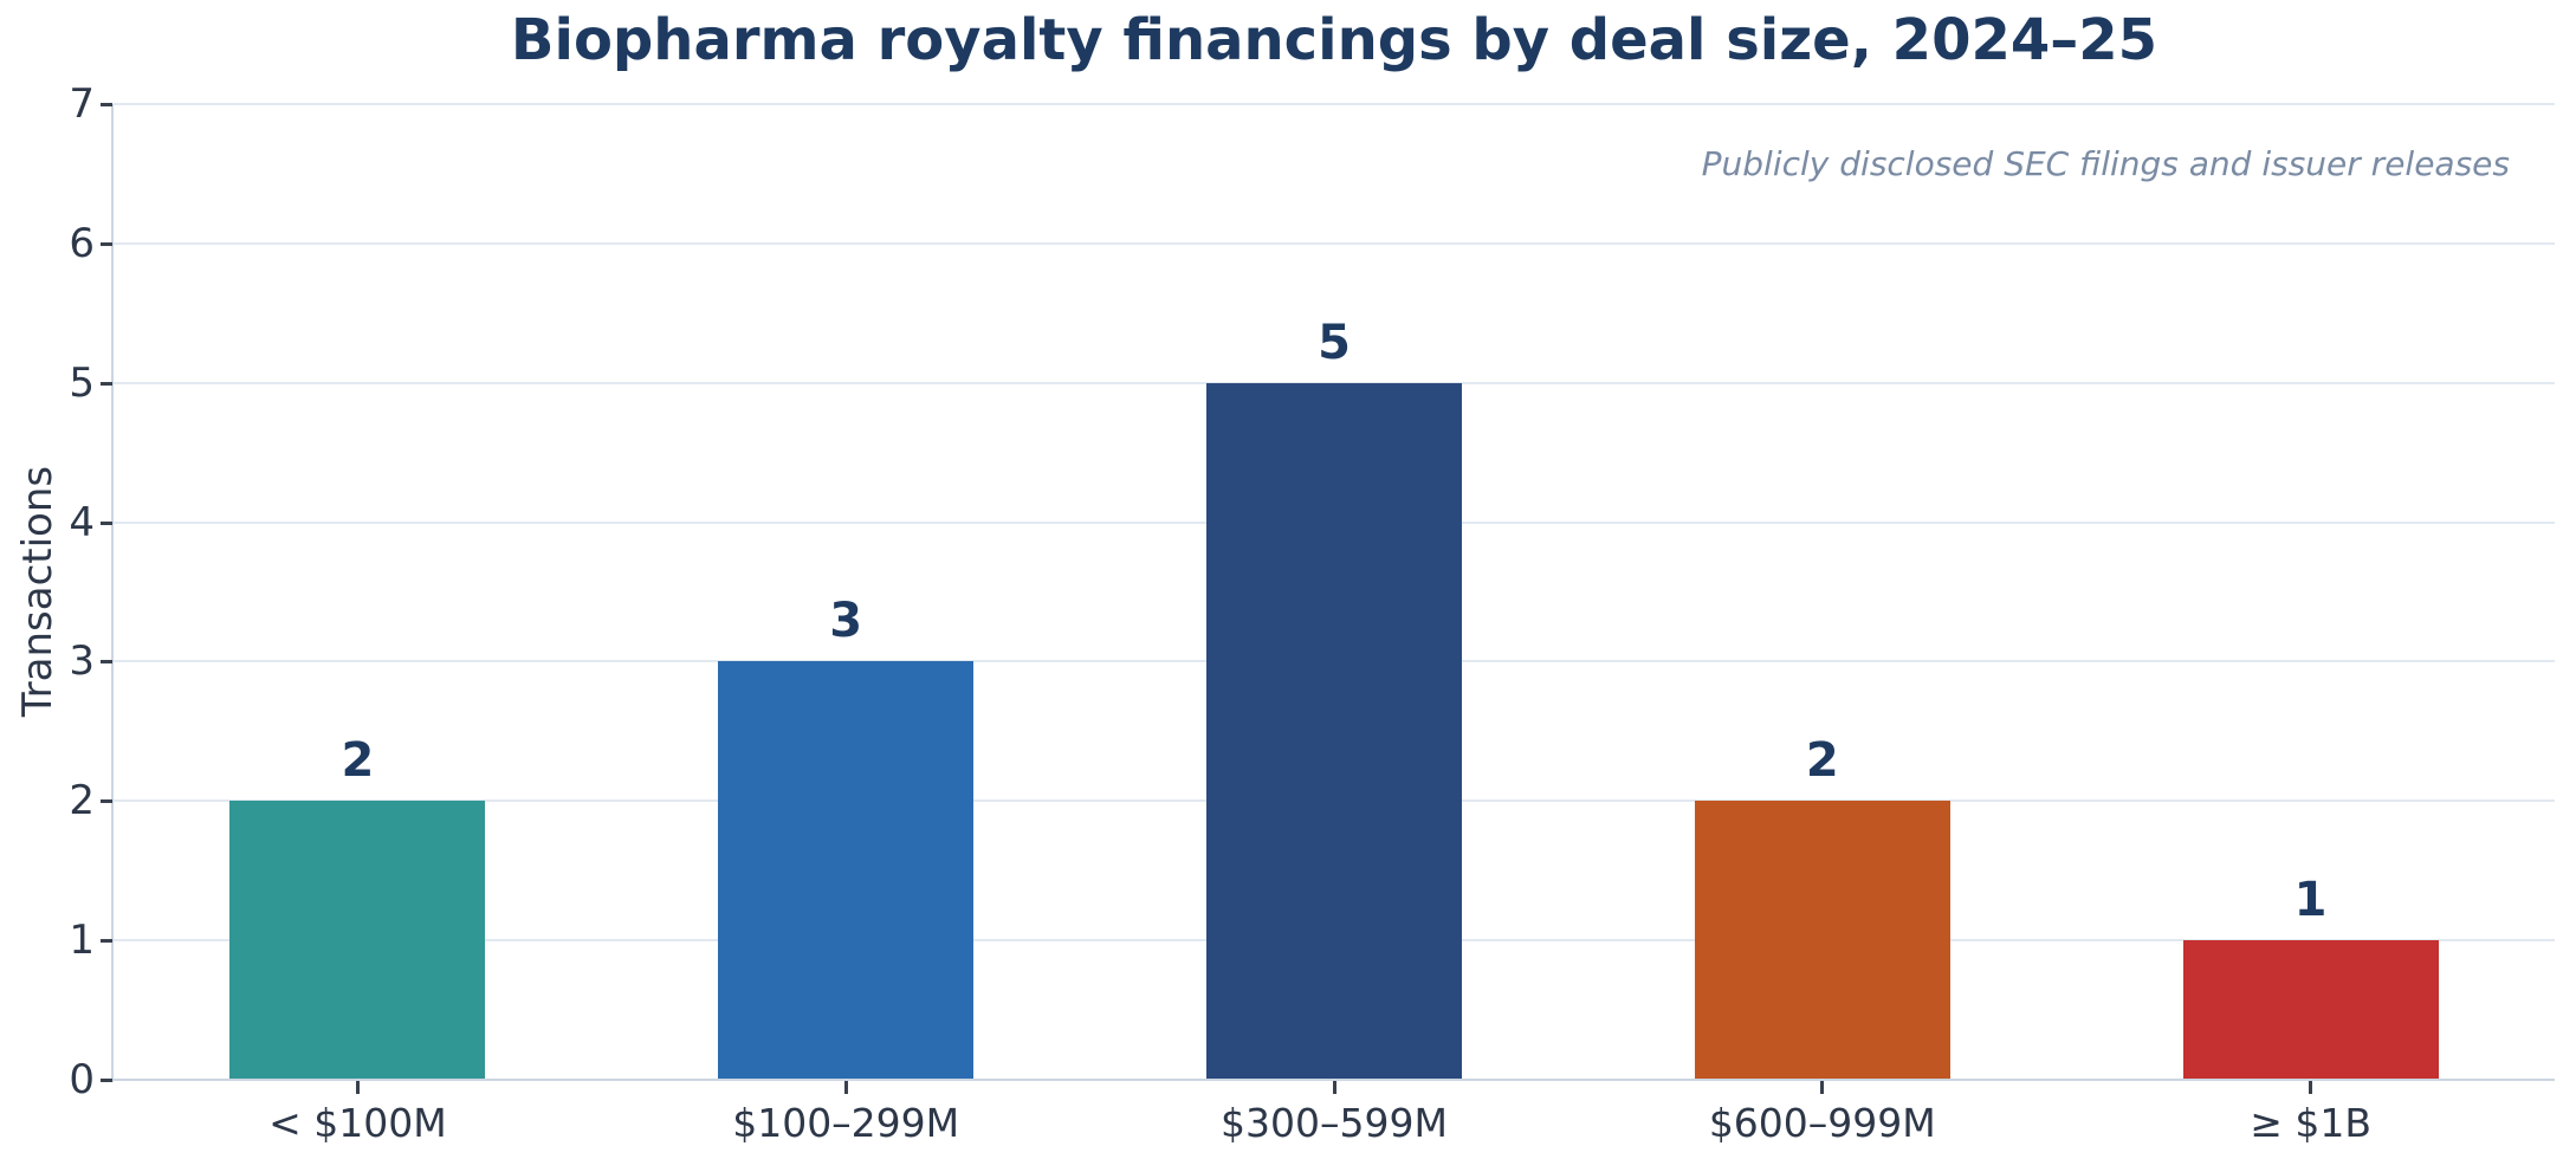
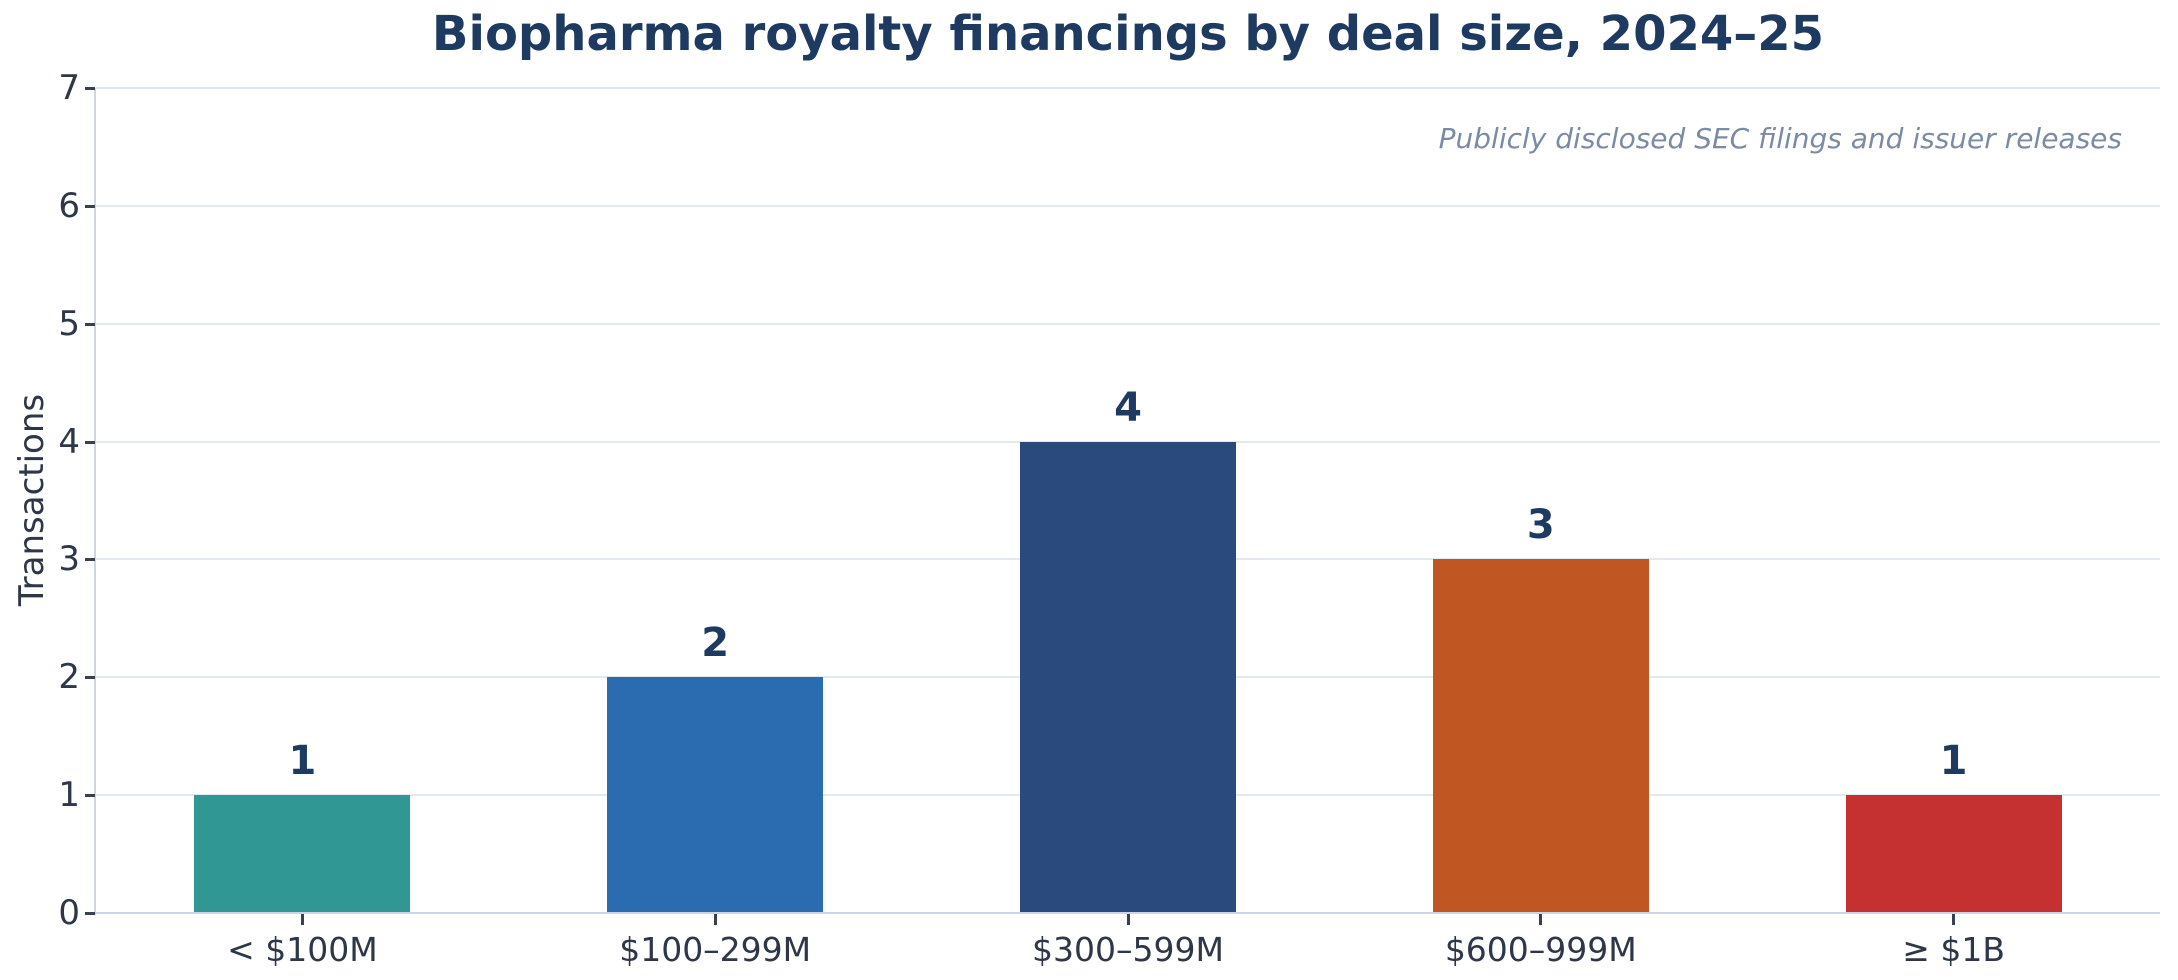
< $100M: 2 -> 1
$100–299M: 3 -> 2
$300–599M: 5 -> 4
$600–999M: 2 -> 3
